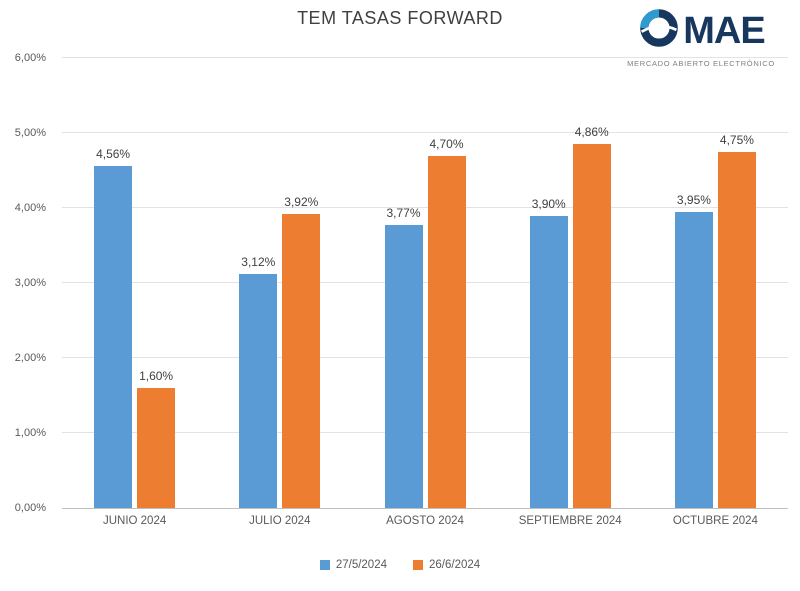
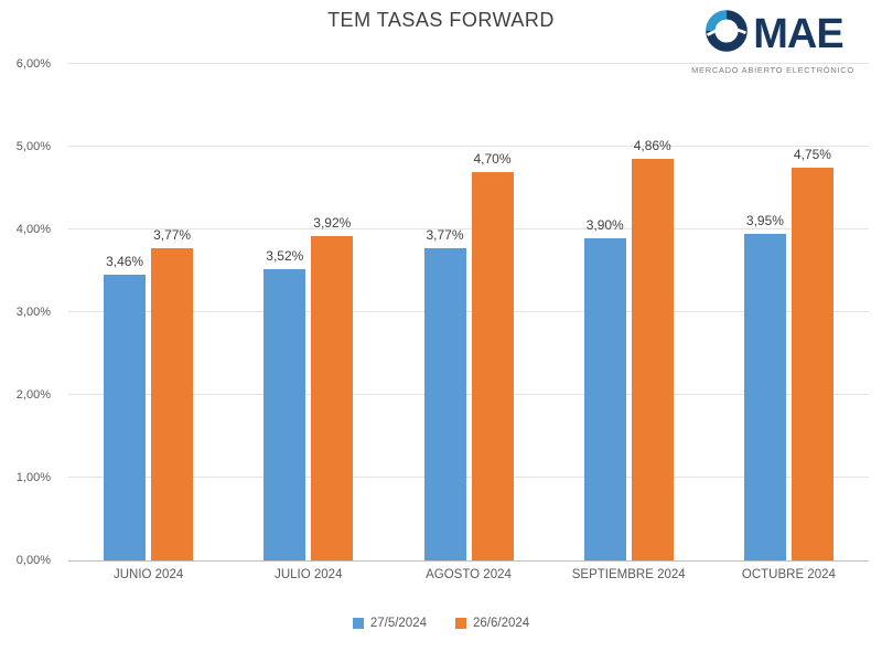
27/5/2024/JUNIO 2024: 4,56% -> 3,46%
26/6/2024/JUNIO 2024: 1,60% -> 3,77%
27/5/2024/JULIO 2024: 3,12% -> 3,52%
